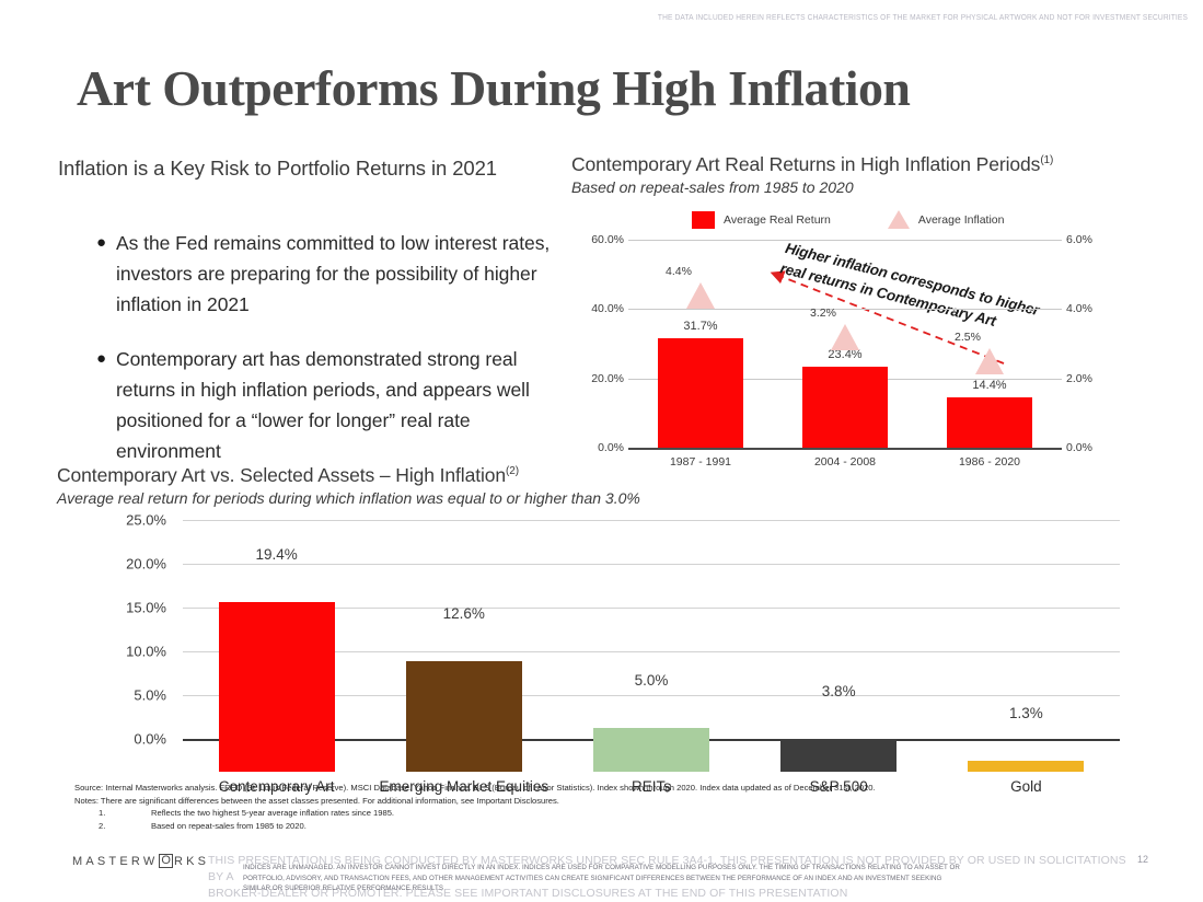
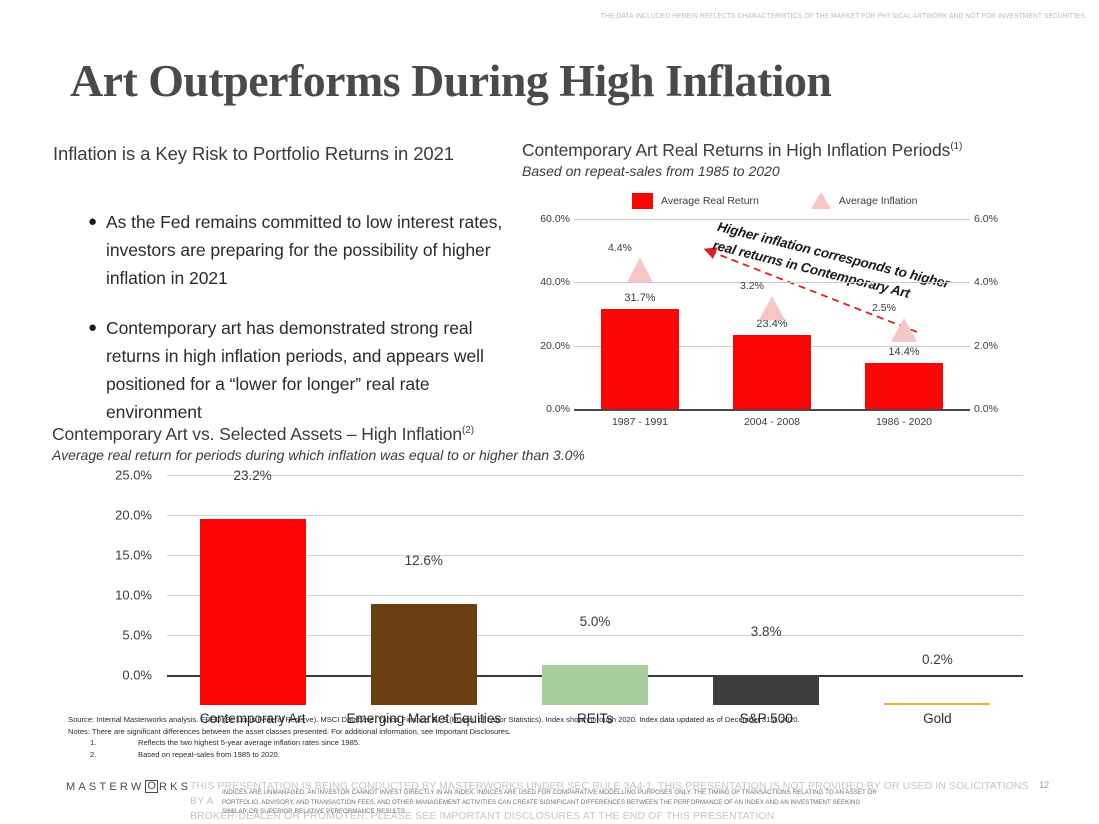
Contemporary Art vs. Selected Assets – High Inflation/Contemporary Art: 19.4% -> 23.2%
Contemporary Art vs. Selected Assets – High Inflation/Gold: 1.3% -> 0.2%
